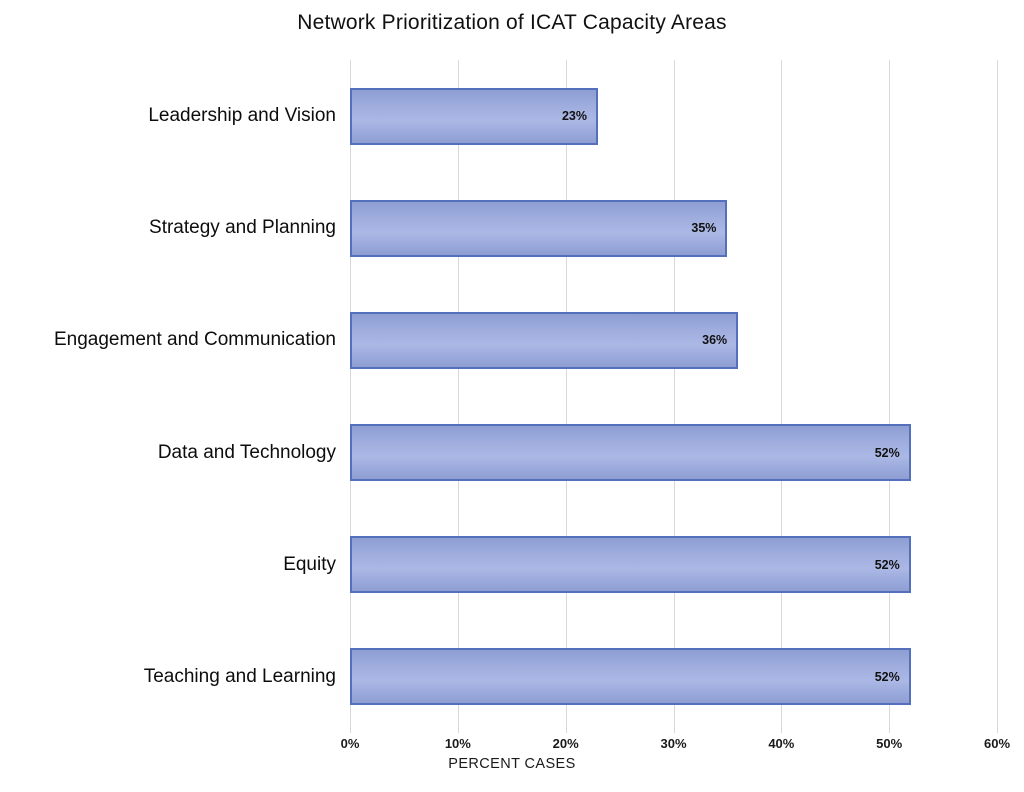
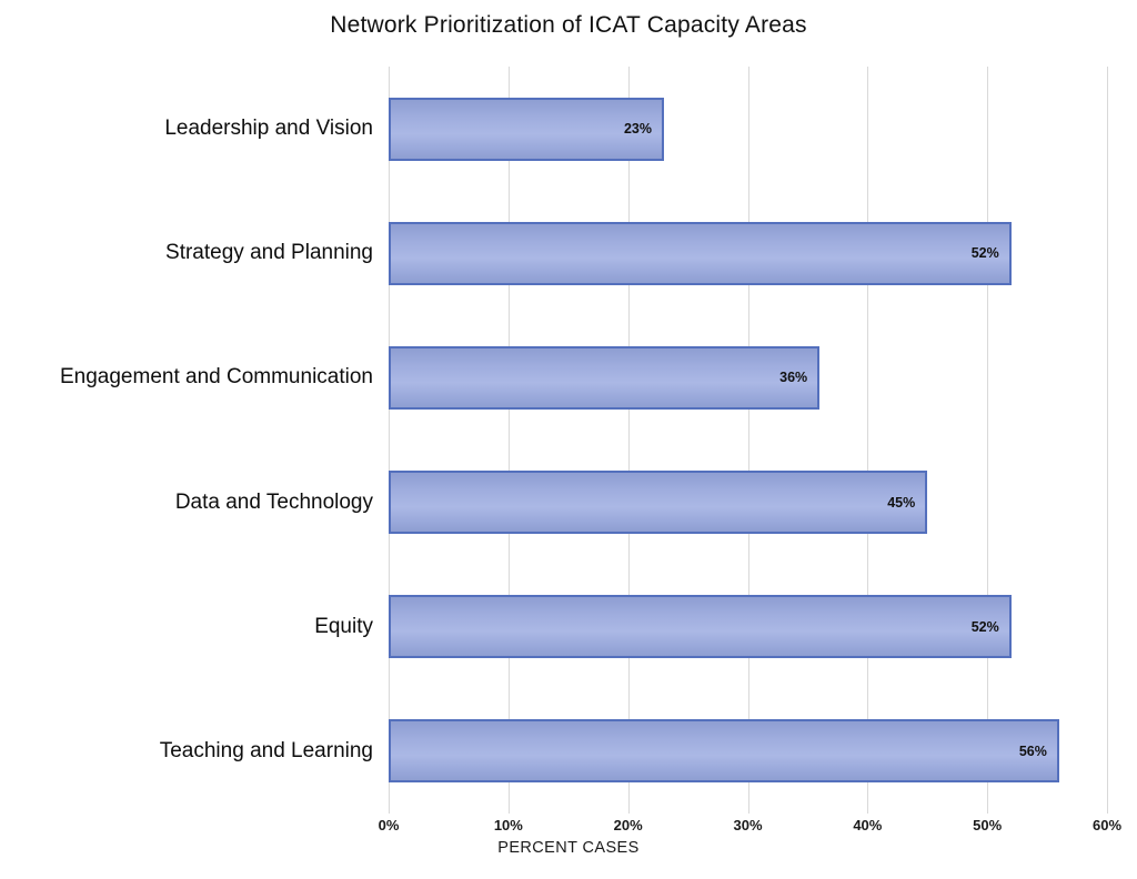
Strategy and Planning: 35% -> 52%
Data and Technology: 52% -> 45%
Teaching and Learning: 52% -> 56%
